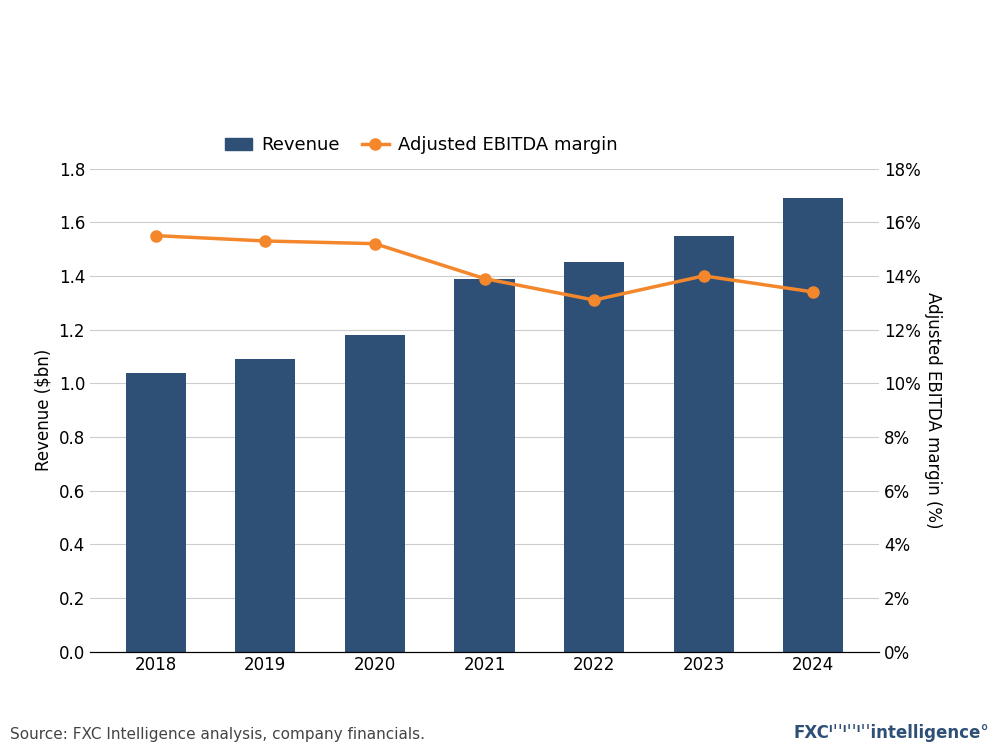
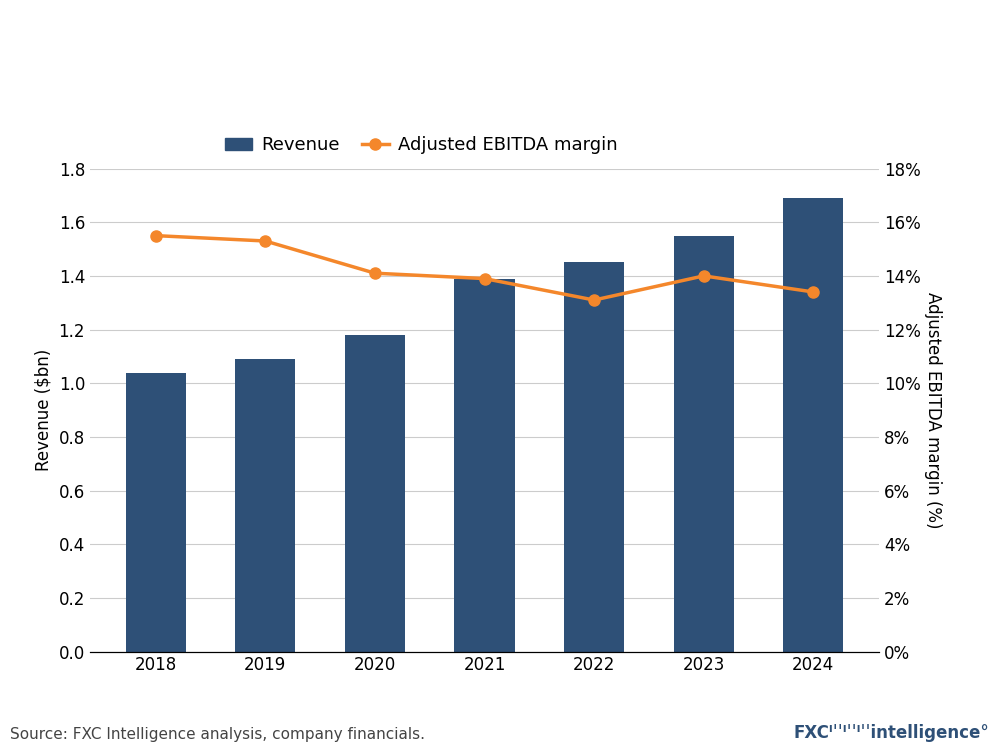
Adjusted EBITDA margin/2020: 15.2% -> 14.1%
